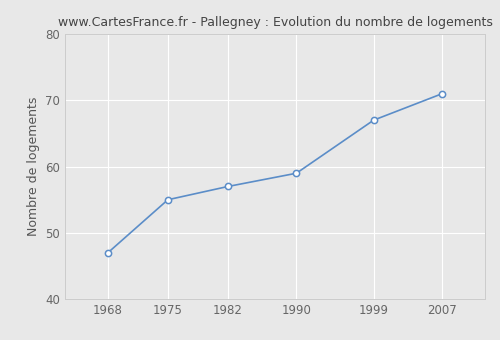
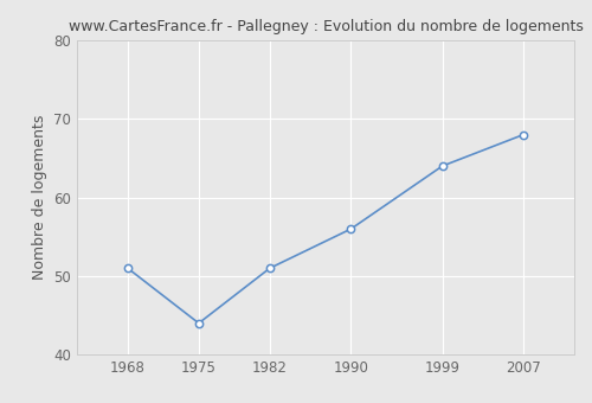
1968: 47 -> 51
1975: 55 -> 44
1982: 57 -> 51
1990: 59 -> 56
1999: 67 -> 64
2007: 71 -> 68
